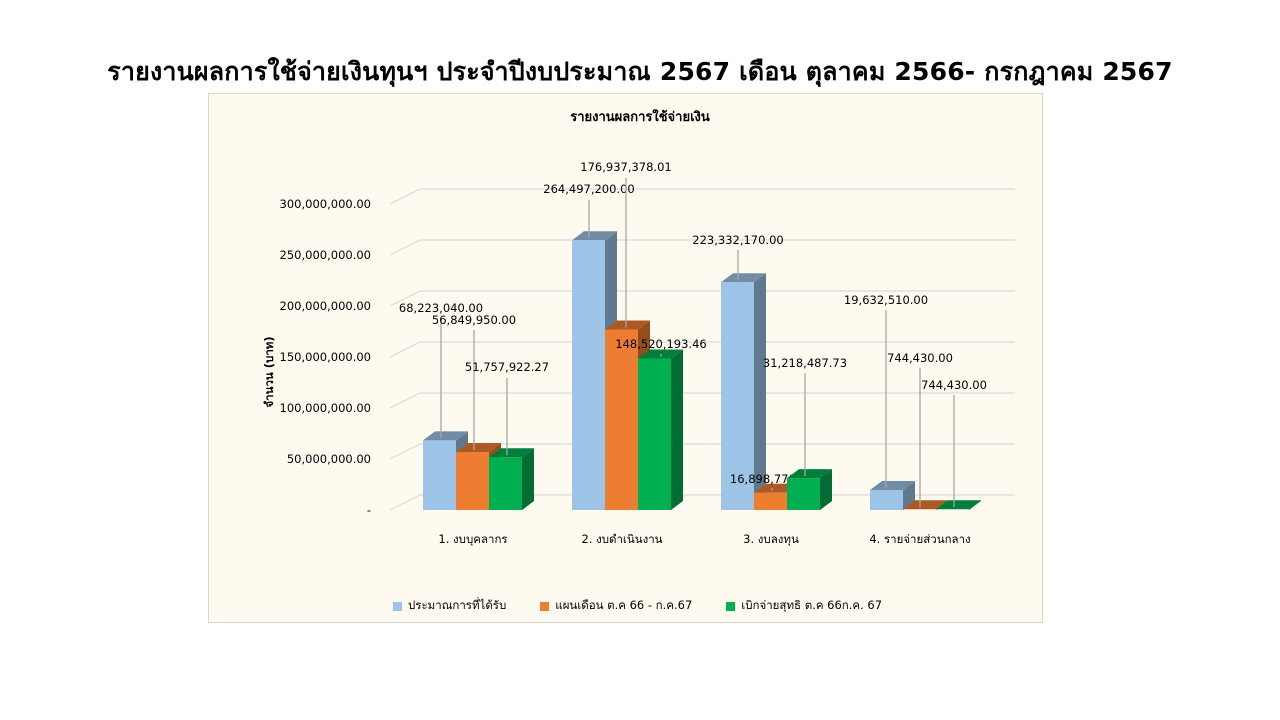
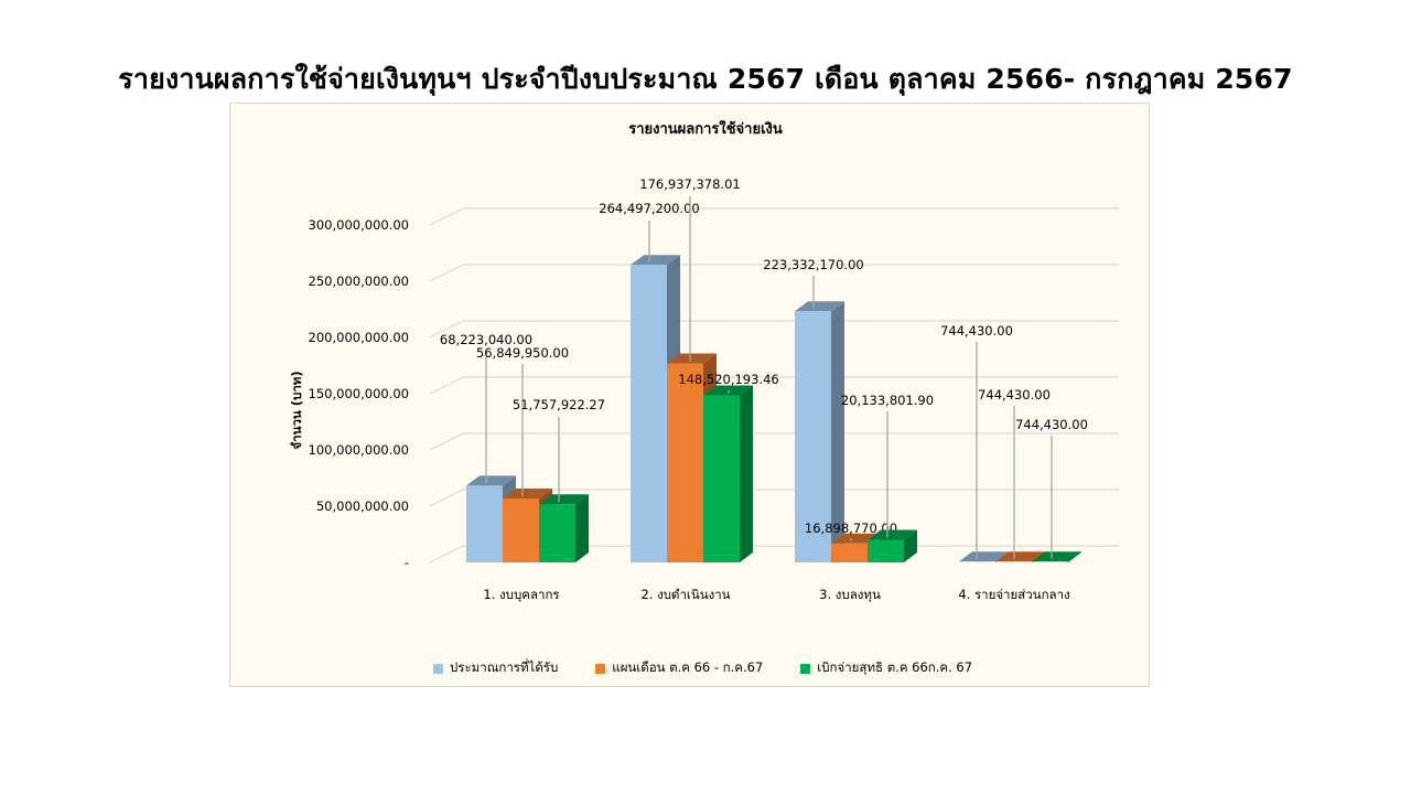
เบิกจ่ายสุทธิ ต.ค 66ก.ค. 67/3. งบลงทุน: 31,218,487.73 -> 20,133,801.90
ประมาณการที่ได้รับ/4. รายจ่ายส่วนกลาง: 19,632,510.00 -> 744,430.00
